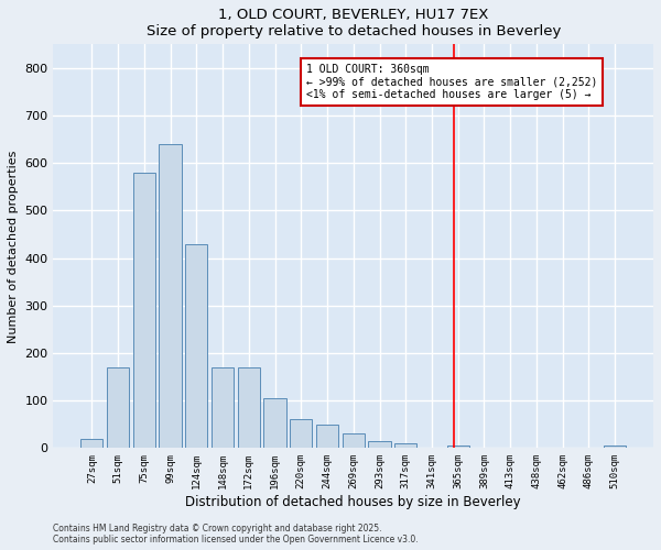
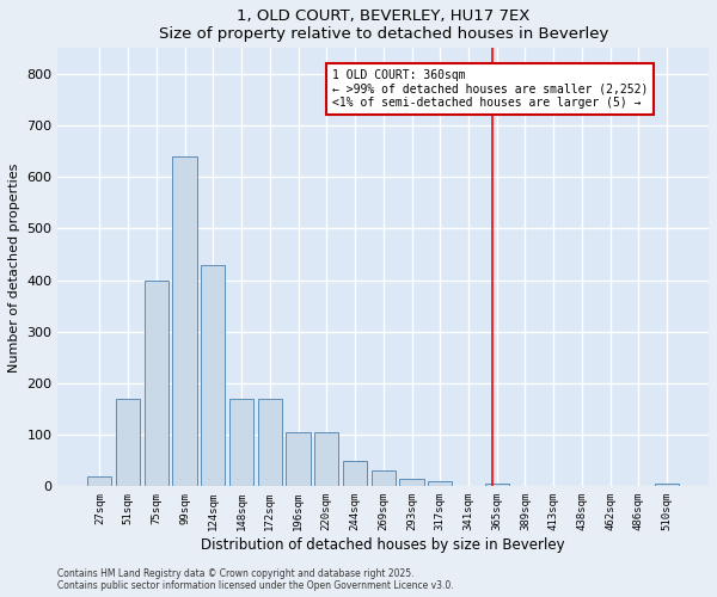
75sqm: 580 -> 400
220sqm: 60 -> 105
